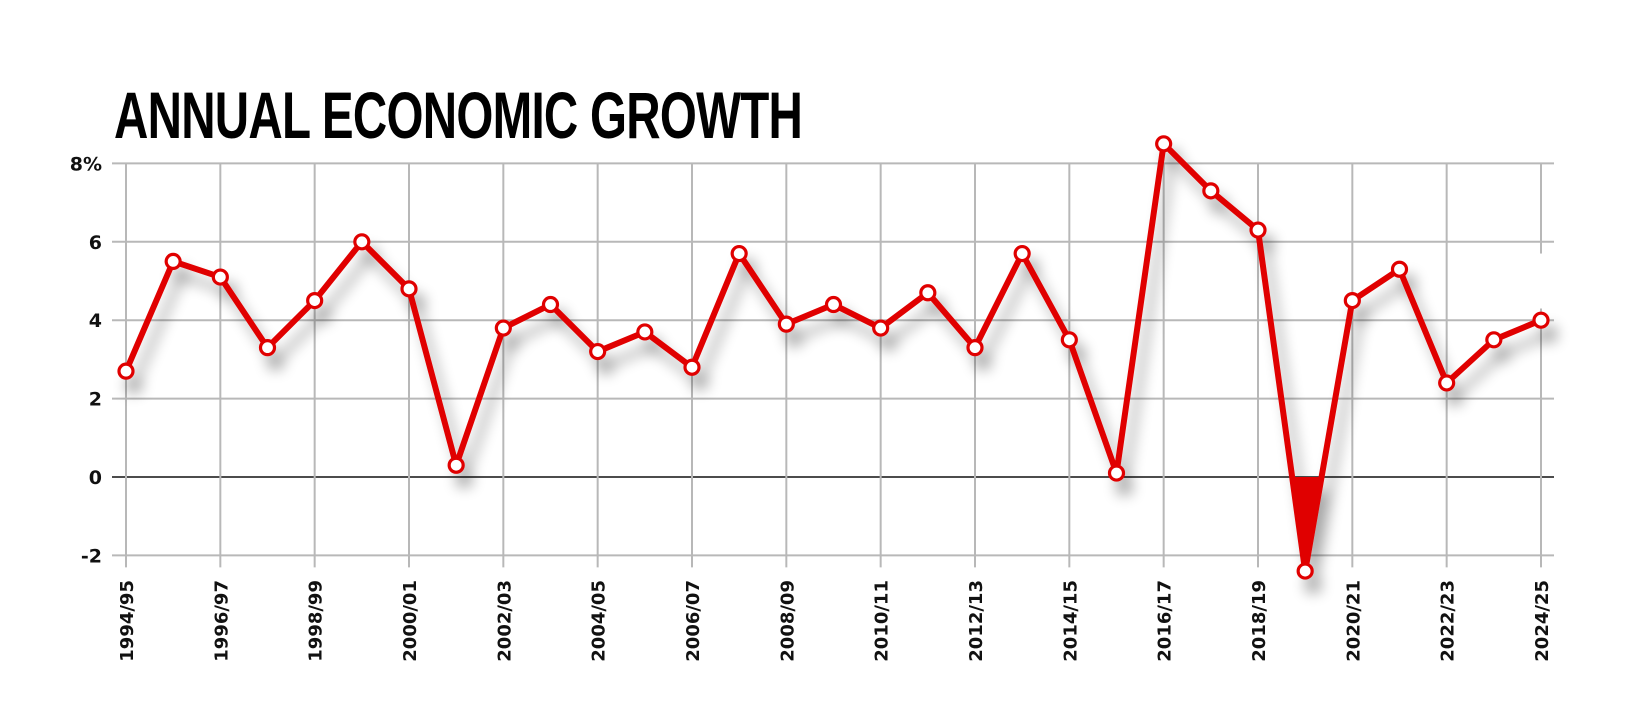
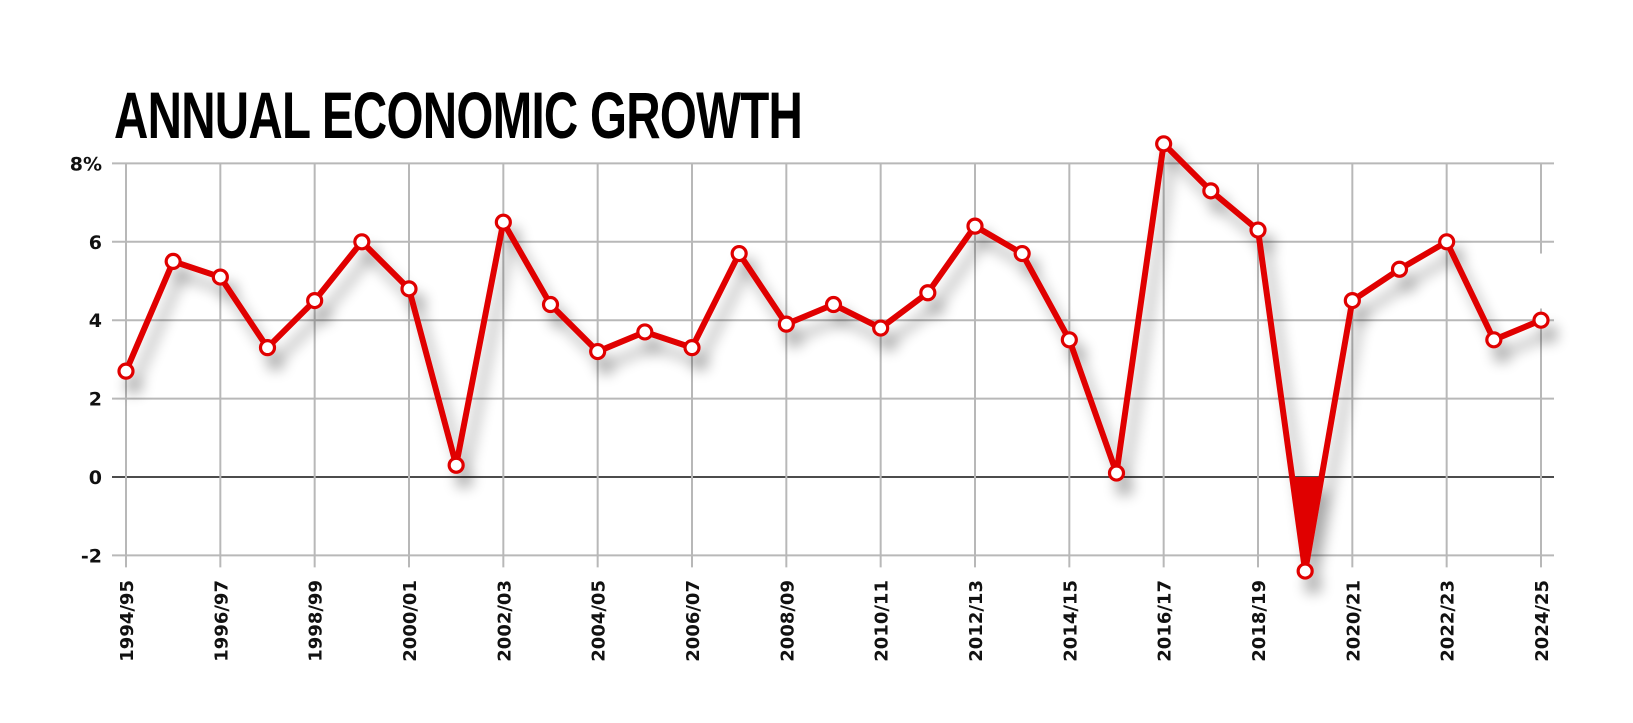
2002/03: 3.8% -> 6.5%
2006/07: 2.8% -> 3.3%
2012/13: 3.3% -> 6.4%
2022/23: 2.4% -> 6.0%
